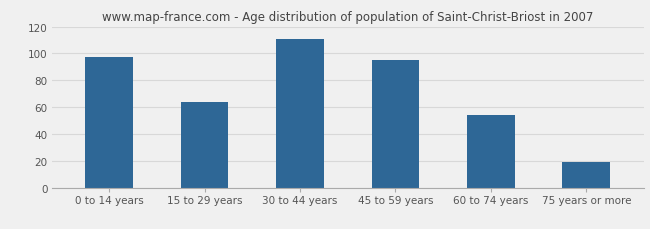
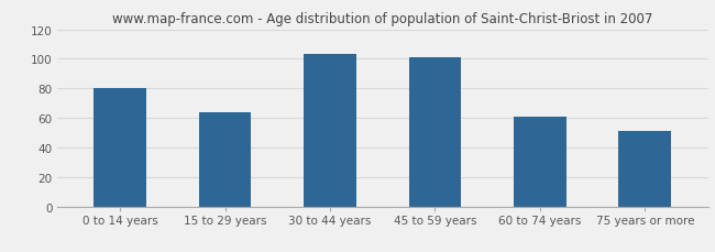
0 to 14 years: 97 -> 80
30 to 44 years: 111 -> 103
45 to 59 years: 95 -> 101
60 to 74 years: 54 -> 61
75 years or more: 19 -> 51
